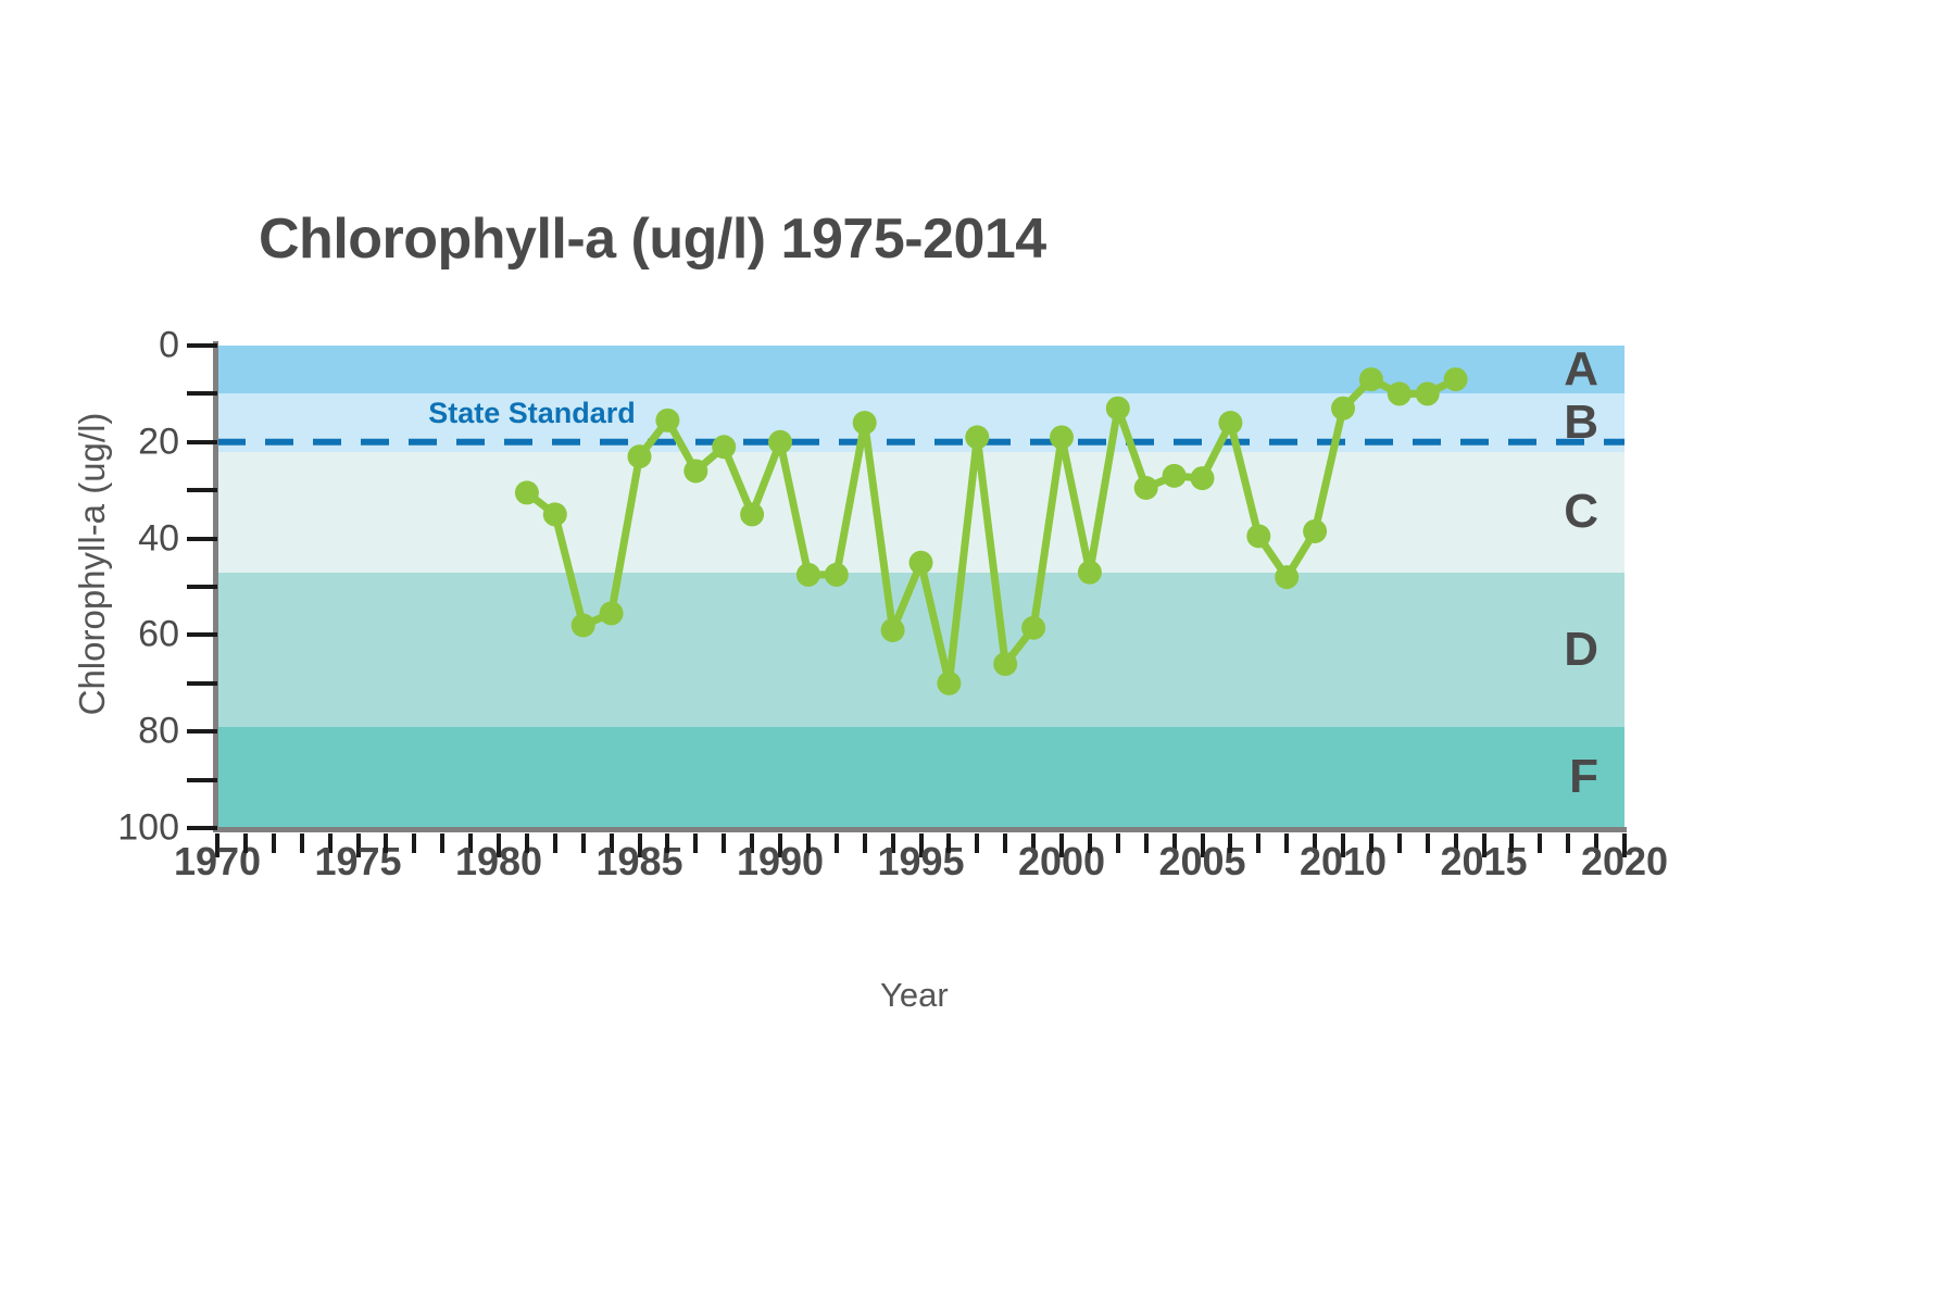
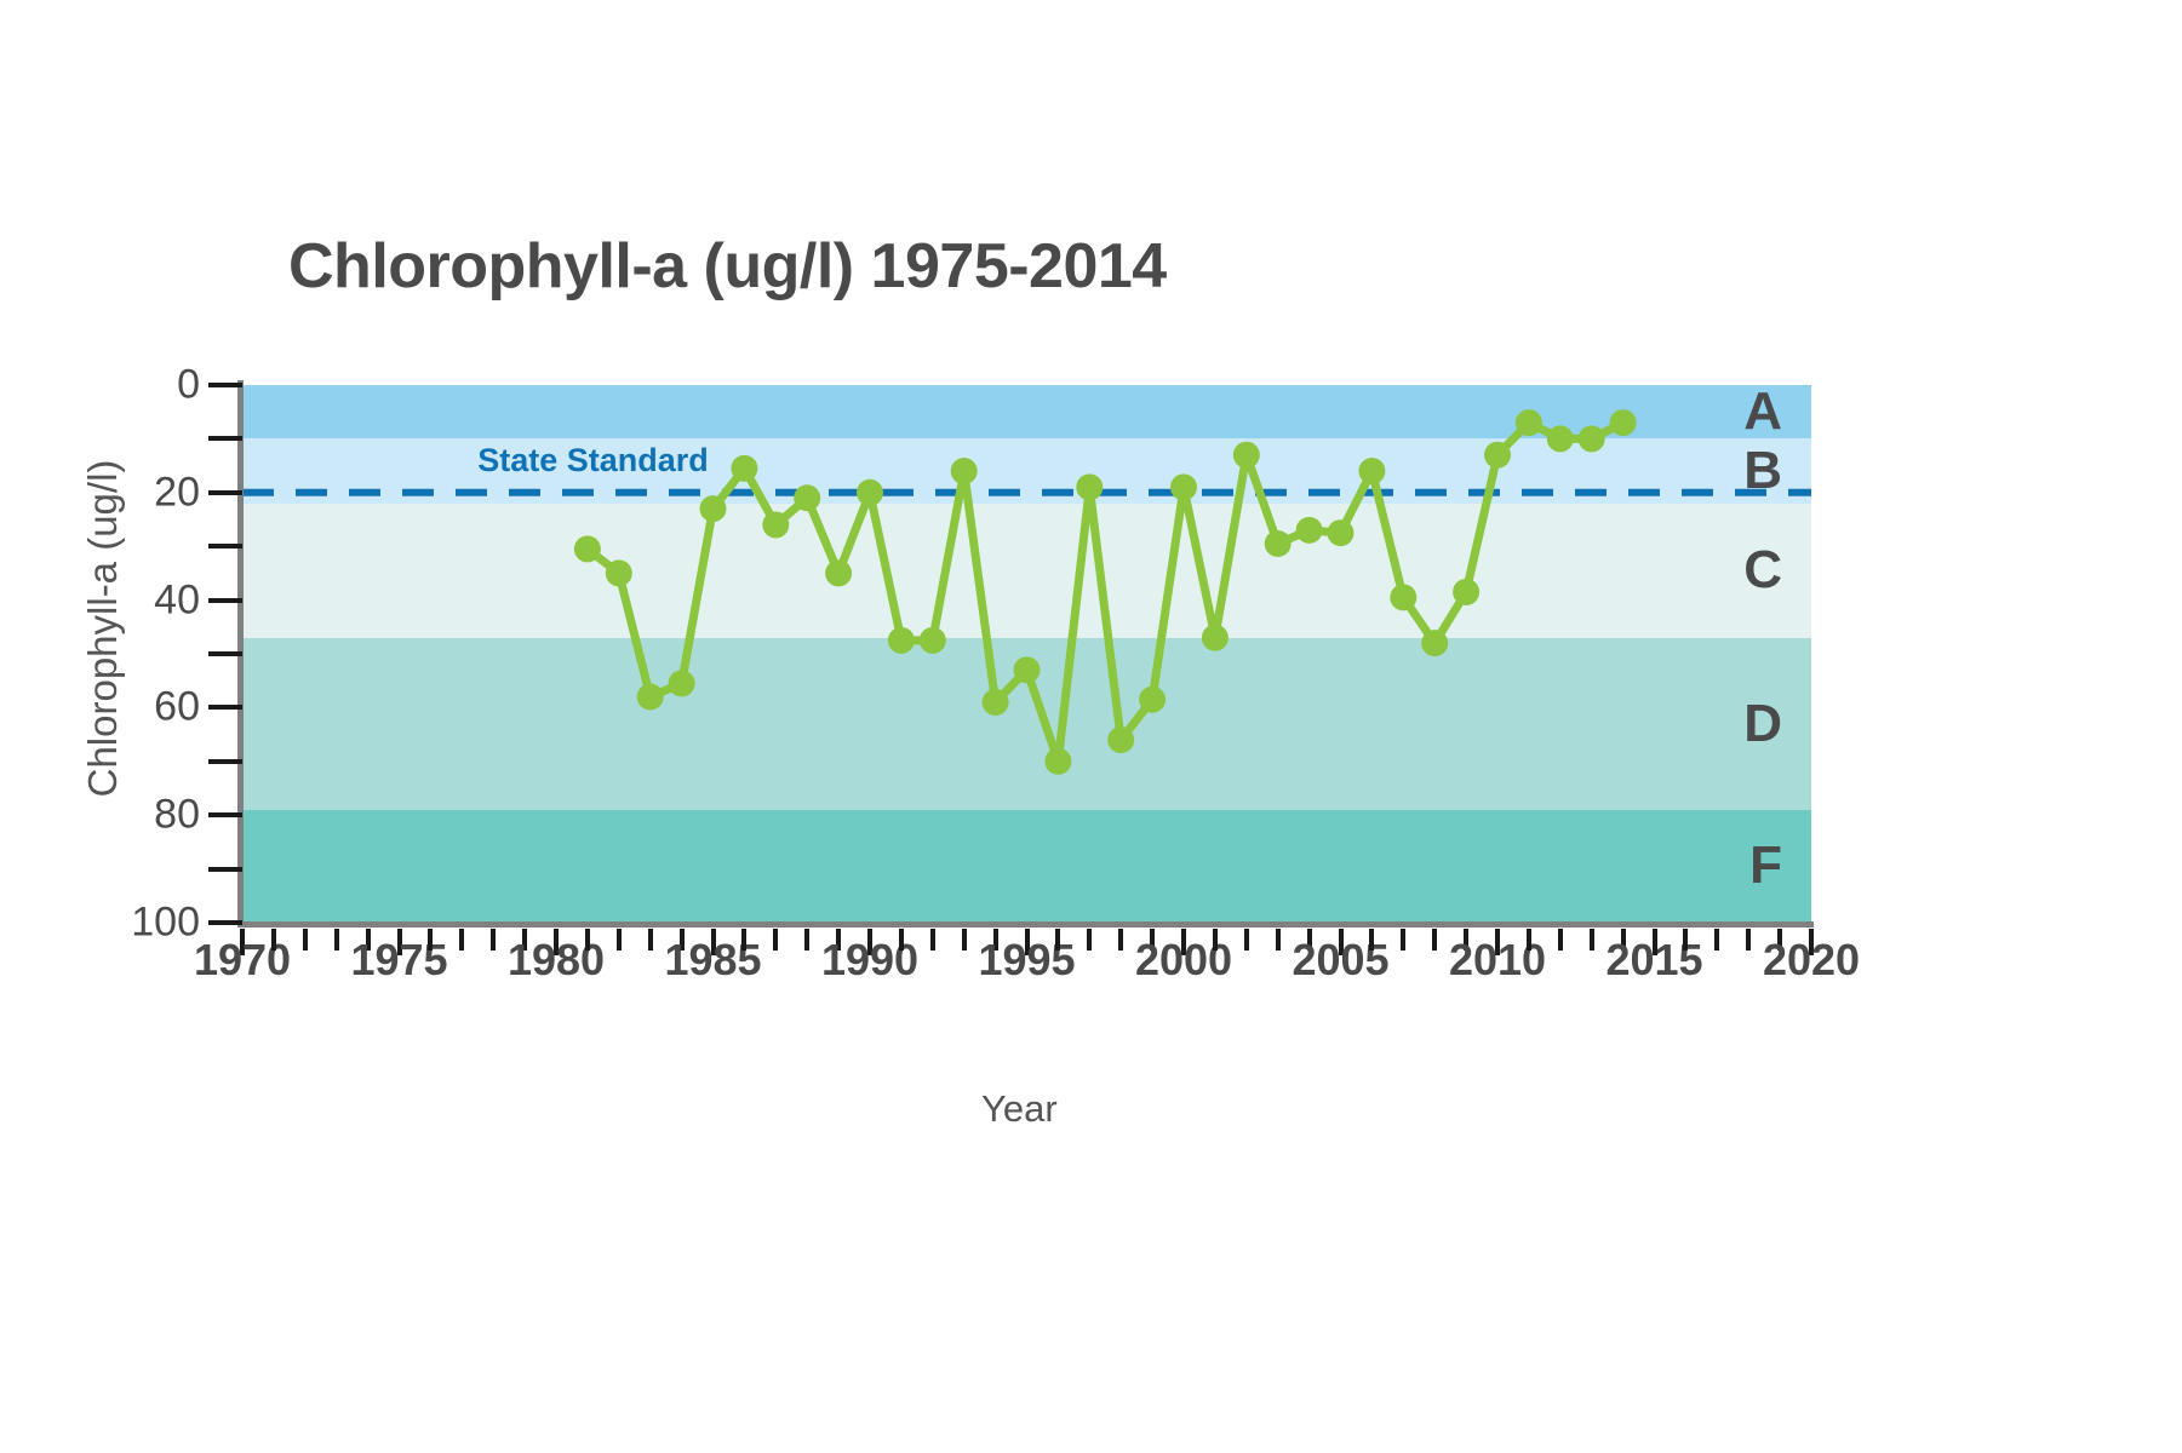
1995: 45 -> 53
